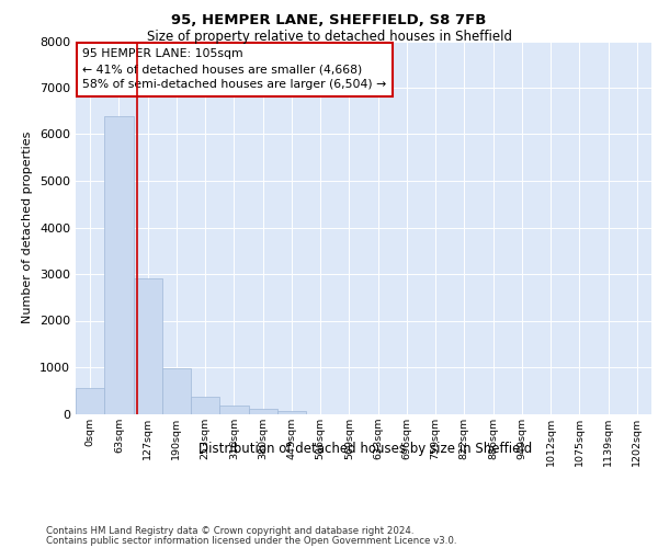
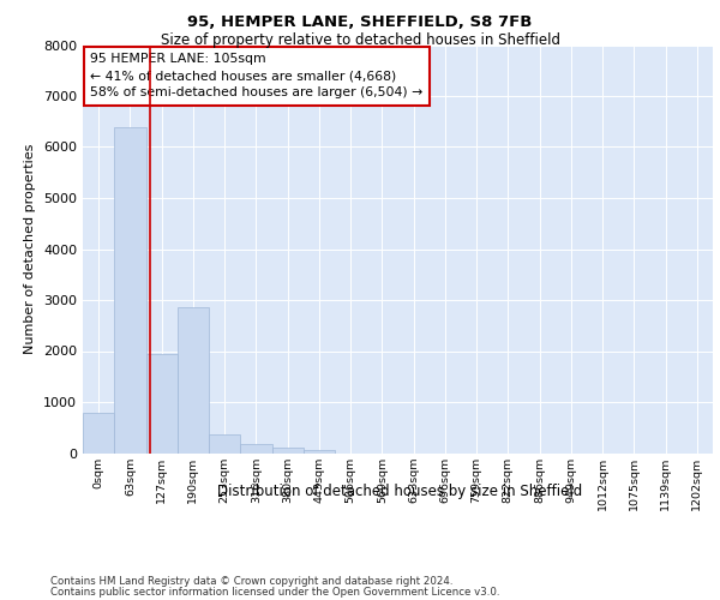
0sqm: 550 -> 800
127sqm: 2900 -> 1950
190sqm: 980 -> 2850
